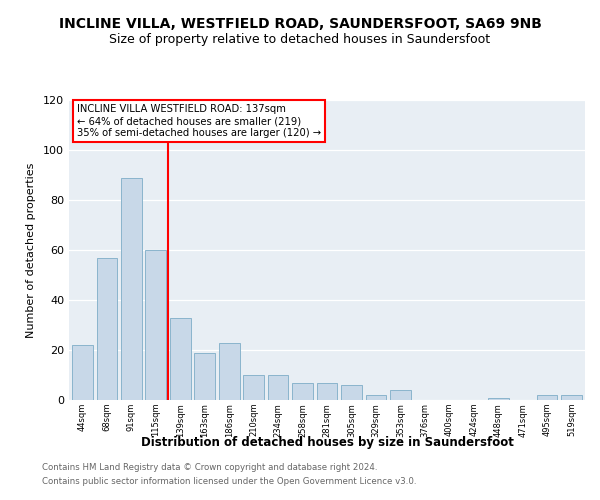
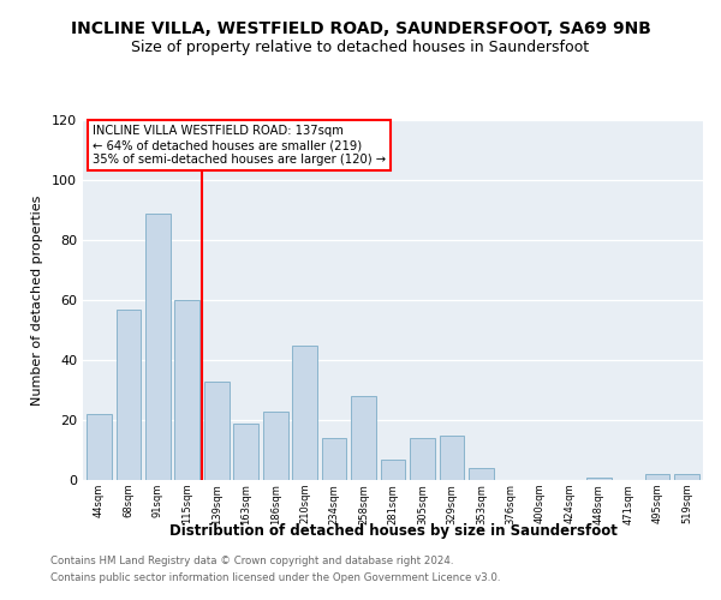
210sqm: 10 -> 45
234sqm: 10 -> 14
258sqm: 7 -> 28
305sqm: 6 -> 14
329sqm: 2 -> 15
